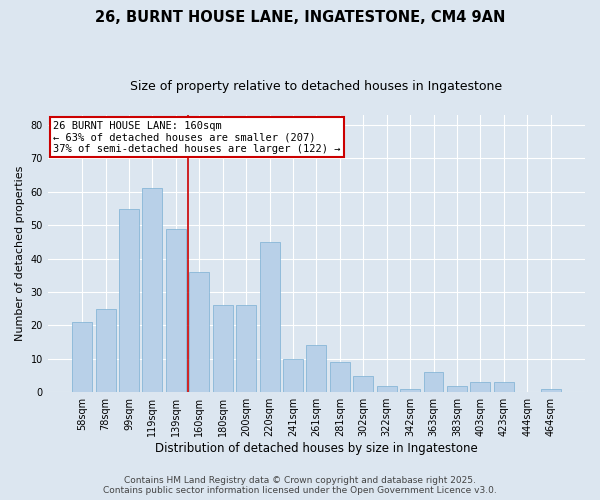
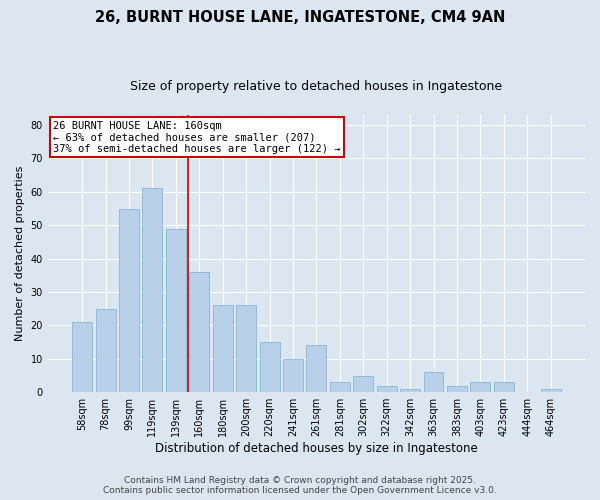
220sqm: 45 -> 15
281sqm: 9 -> 3
